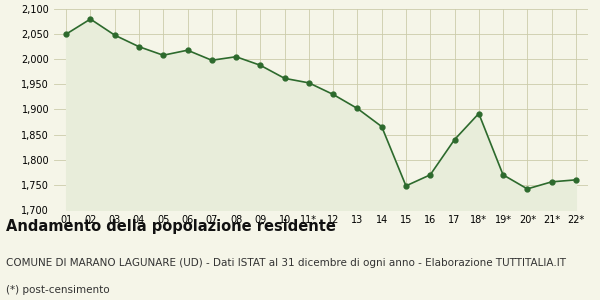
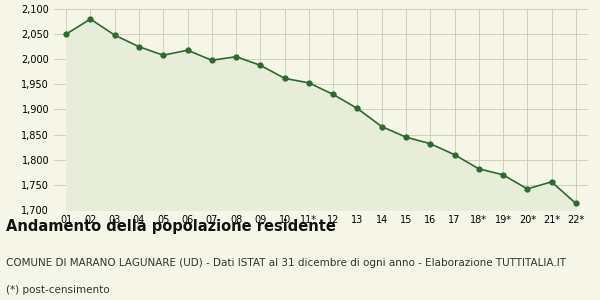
15: 1,748 -> 1,845
16: 1,770 -> 1,832
17: 1,840 -> 1,810
18*: 1,892 -> 1,782
22*: 1,760 -> 1,713
